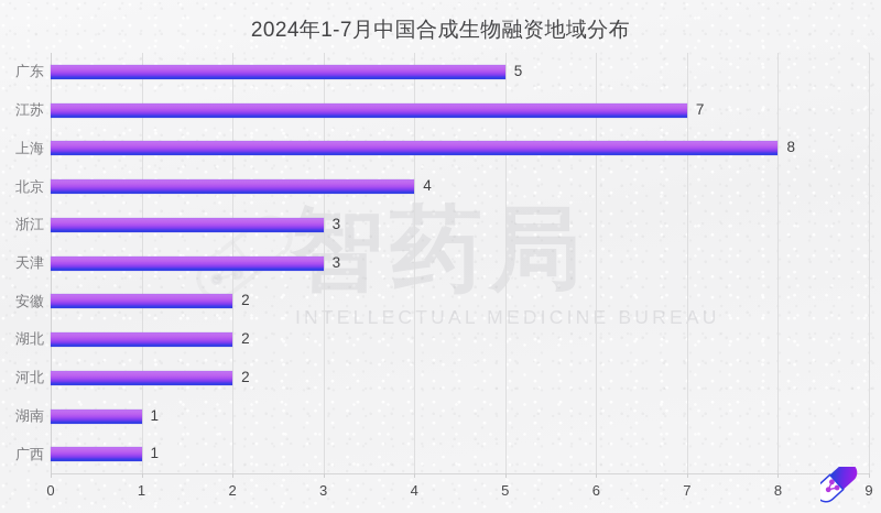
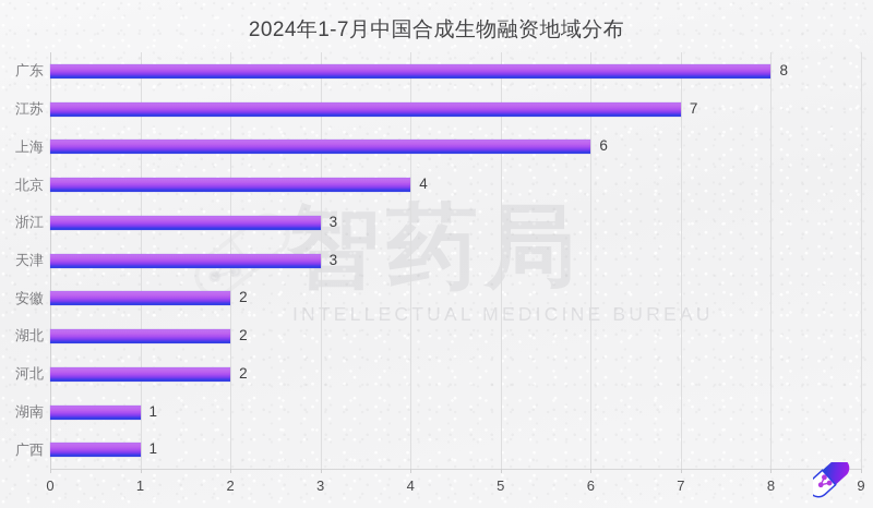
广东: 5 -> 8
上海: 8 -> 6
